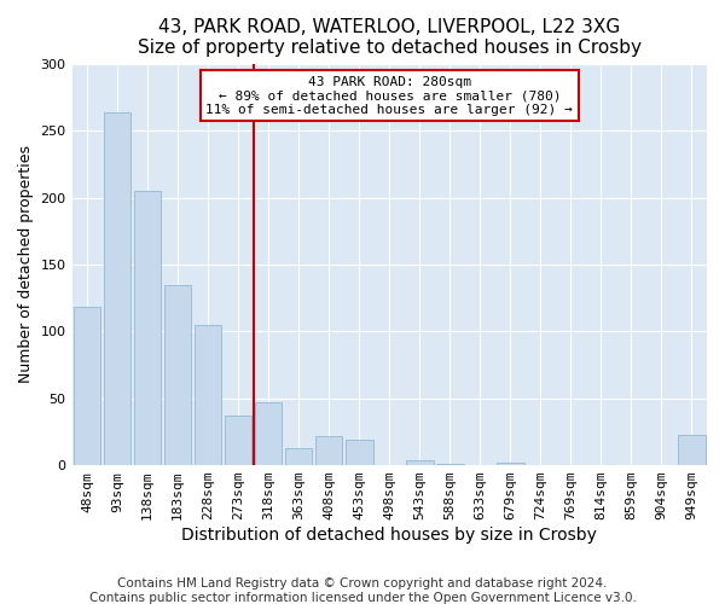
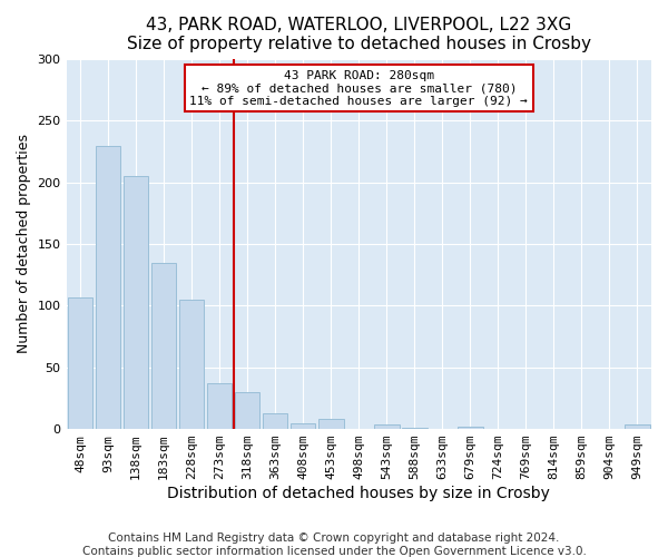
48sqm: 118 -> 107
93sqm: 264 -> 229
318sqm: 47 -> 30
408sqm: 22 -> 5
453sqm: 19 -> 8
949sqm: 23 -> 4
